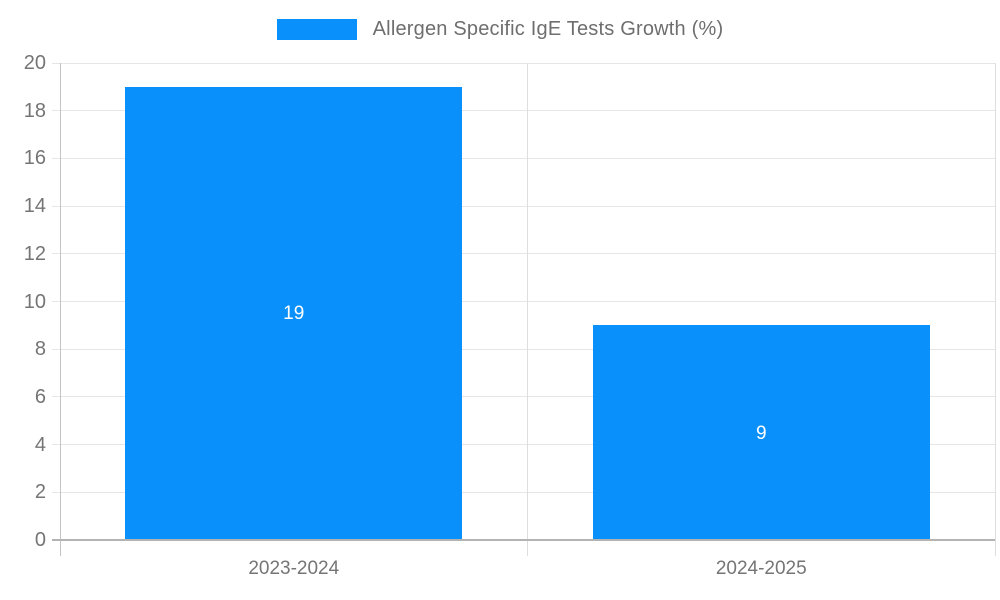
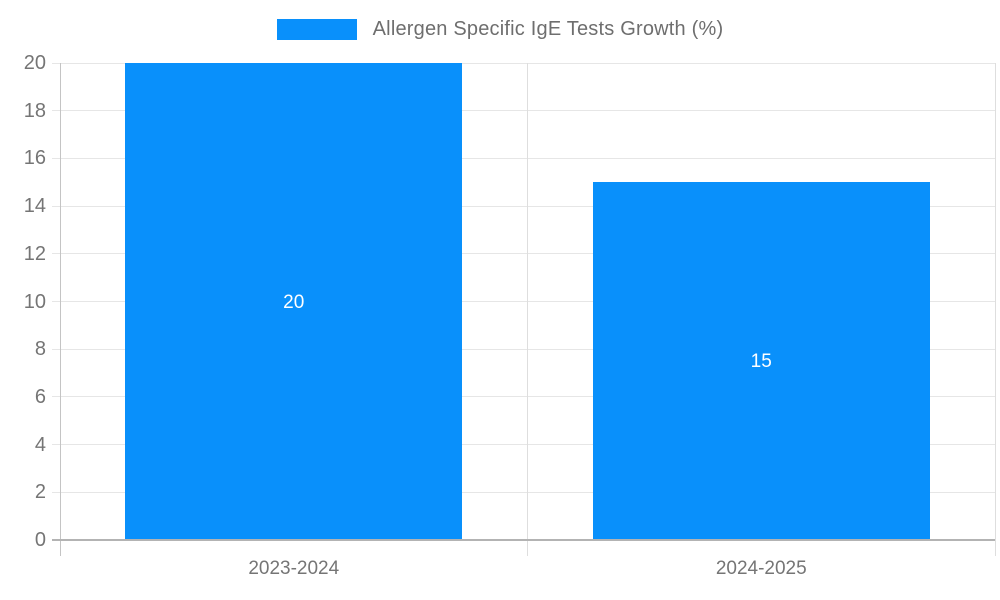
2023-2024: 19 -> 20
2024-2025: 9 -> 15
